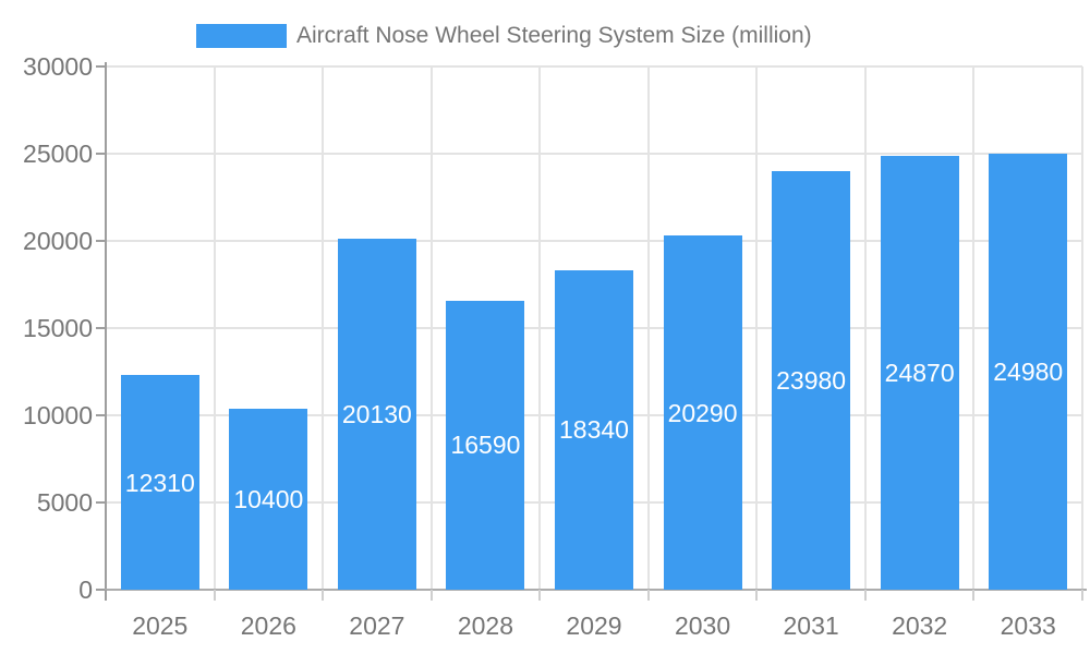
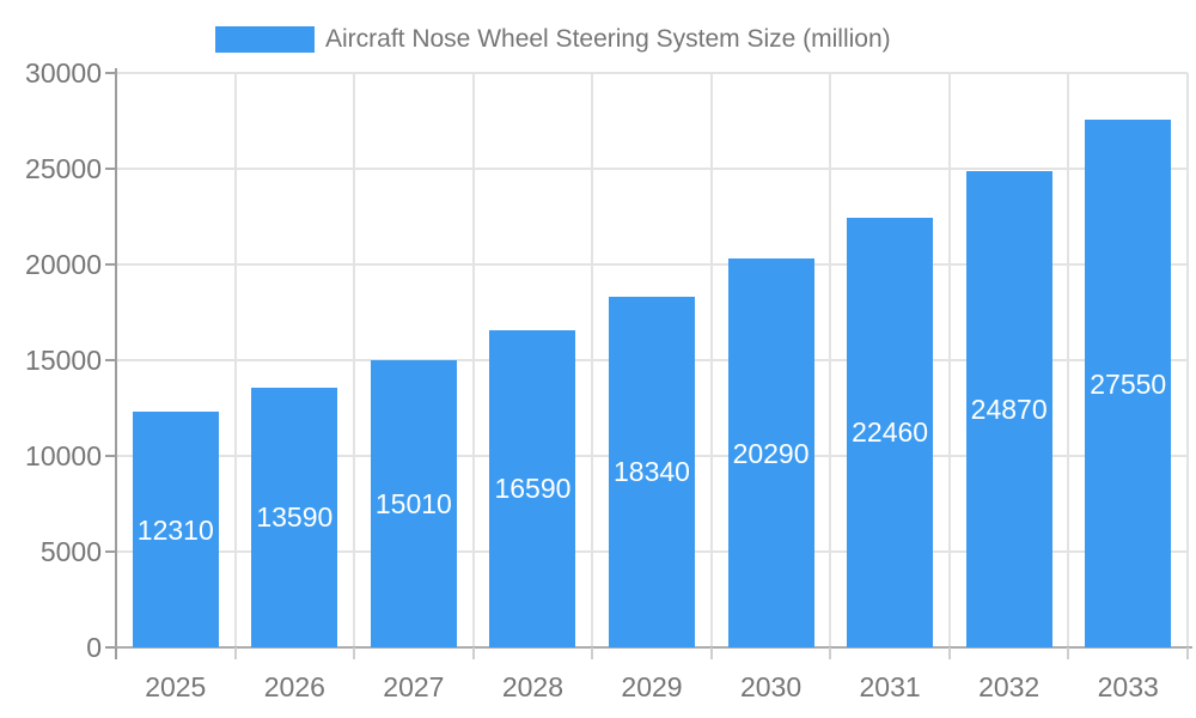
2026: 10400 -> 13590
2027: 20130 -> 15010
2031: 23980 -> 22460
2033: 24980 -> 27550
